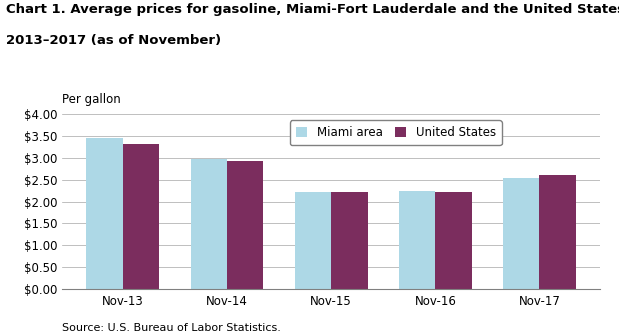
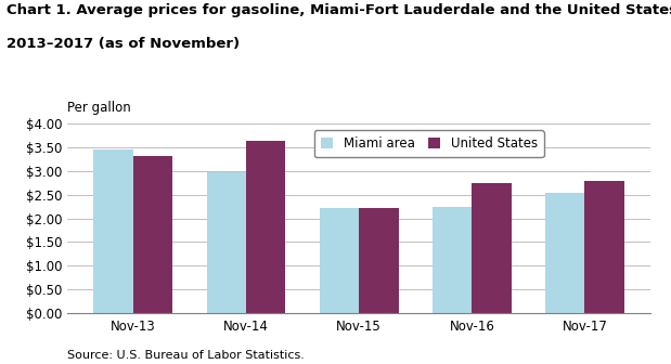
United States/Nov-14: $2.93 -> $3.65
United States/Nov-16: $2.23 -> $2.75
United States/Nov-17: $2.60 -> $2.80
